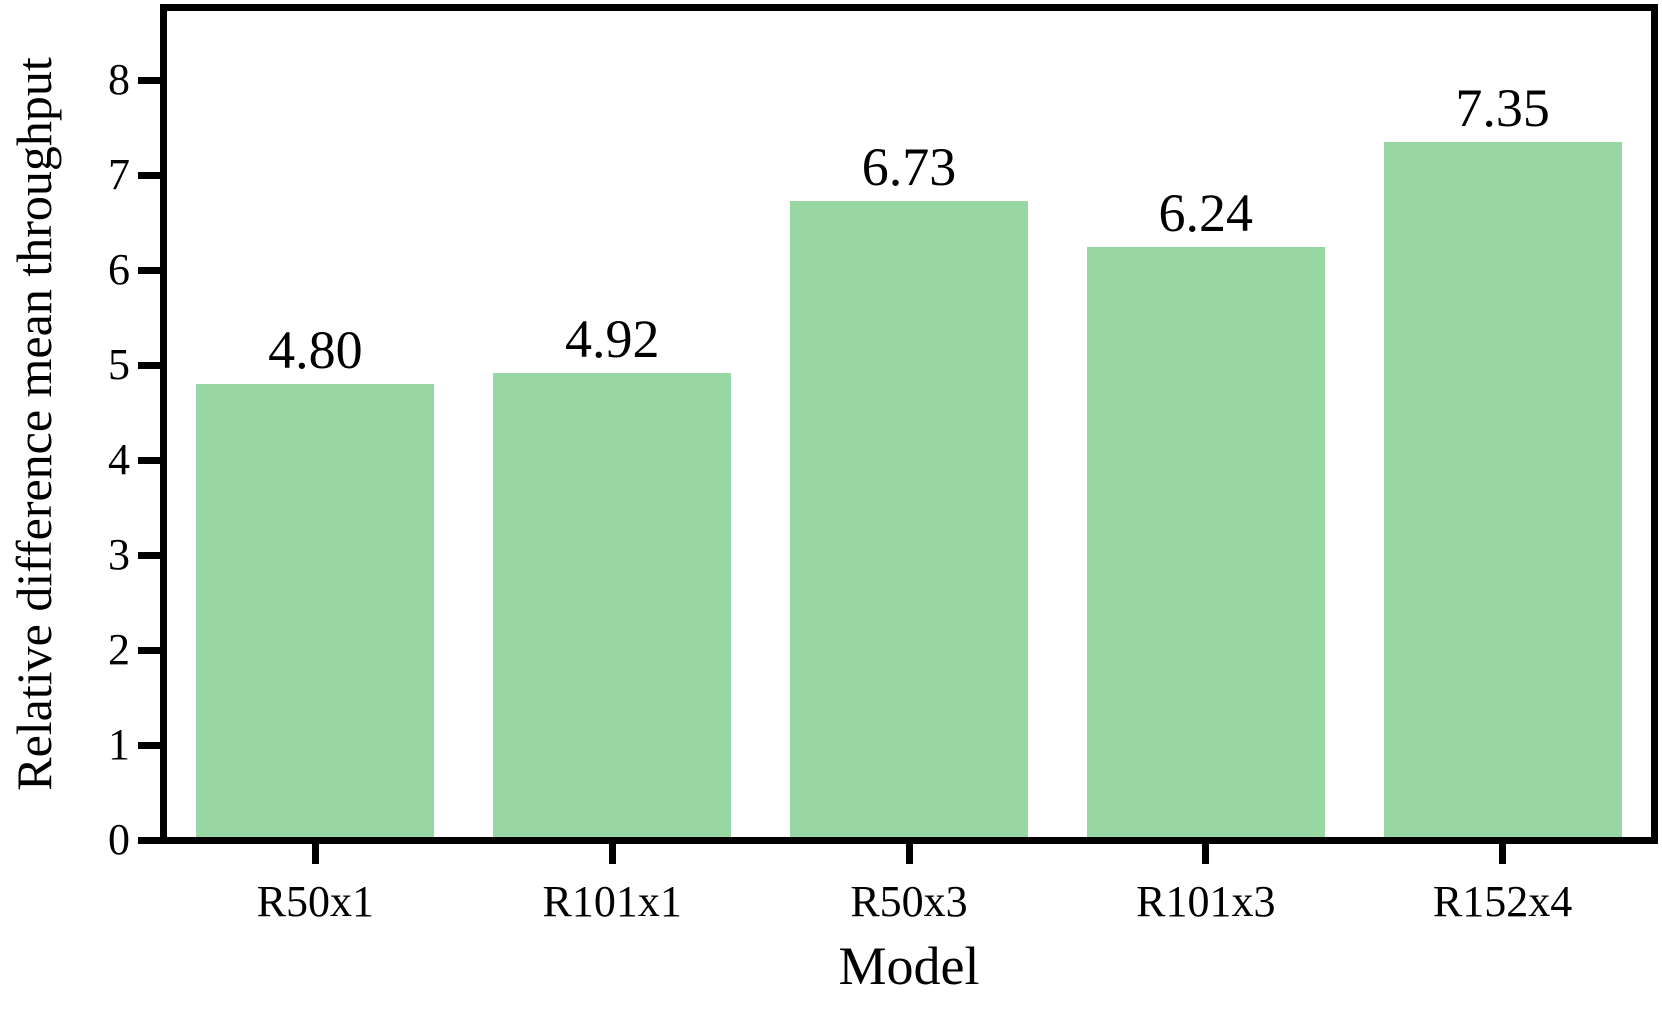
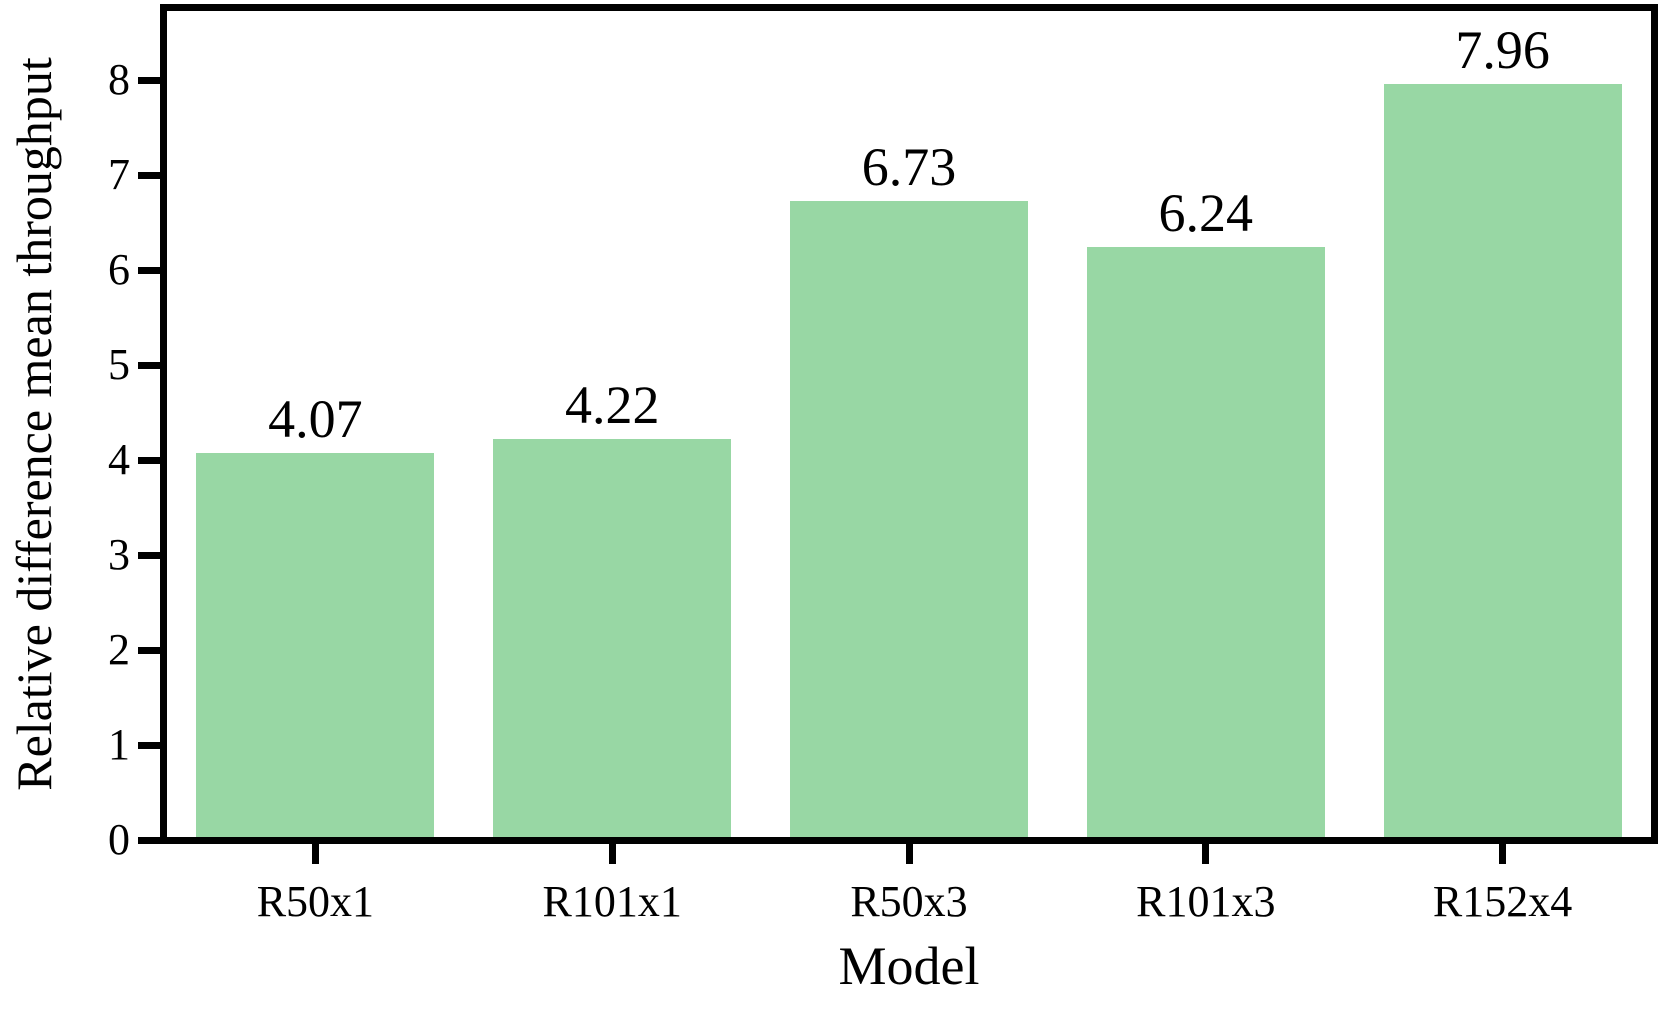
R50x1: 4.80 -> 4.07
R101x1: 4.92 -> 4.22
R152x4: 7.35 -> 7.96
